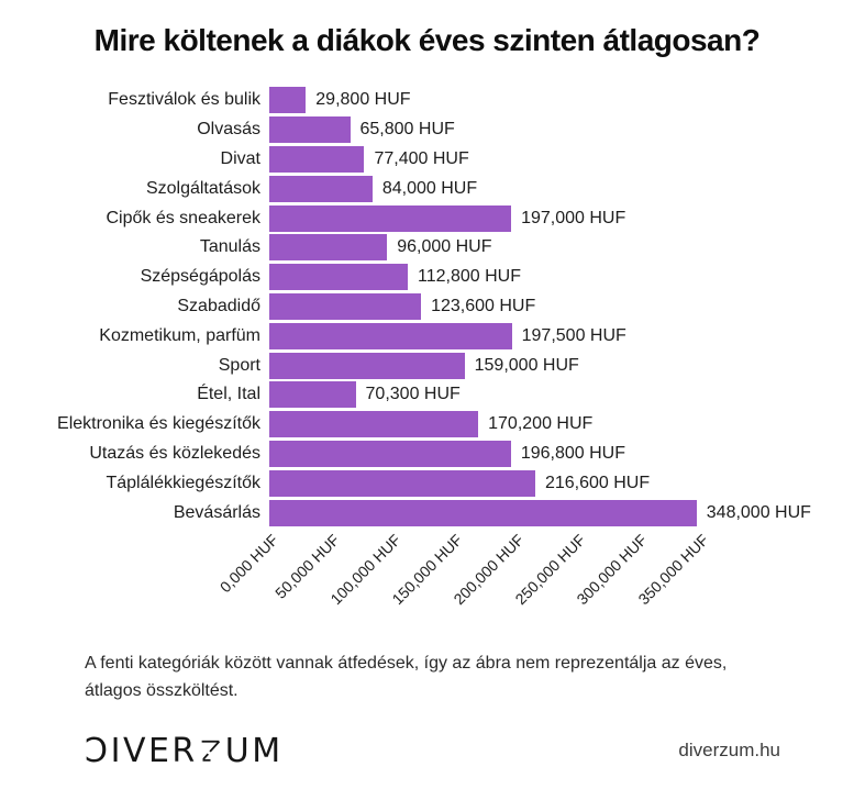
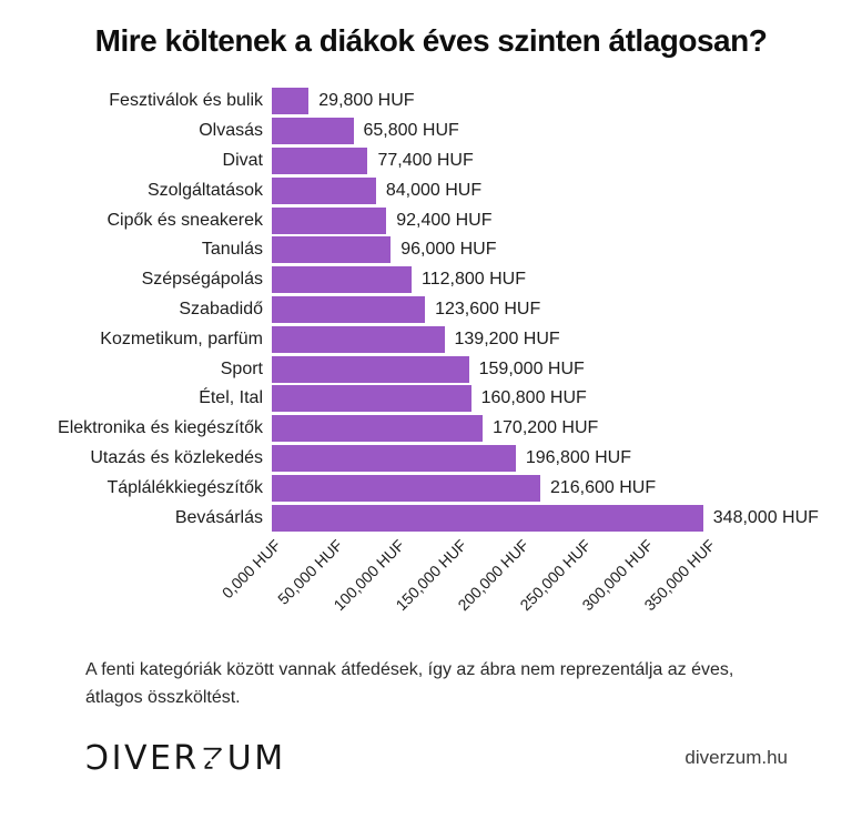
Cipők és sneakerek: 197,000 -> 92,400
Kozmetikum, parfüm: 197,500 -> 139,200
Étel, Ital: 70,300 -> 160,800
